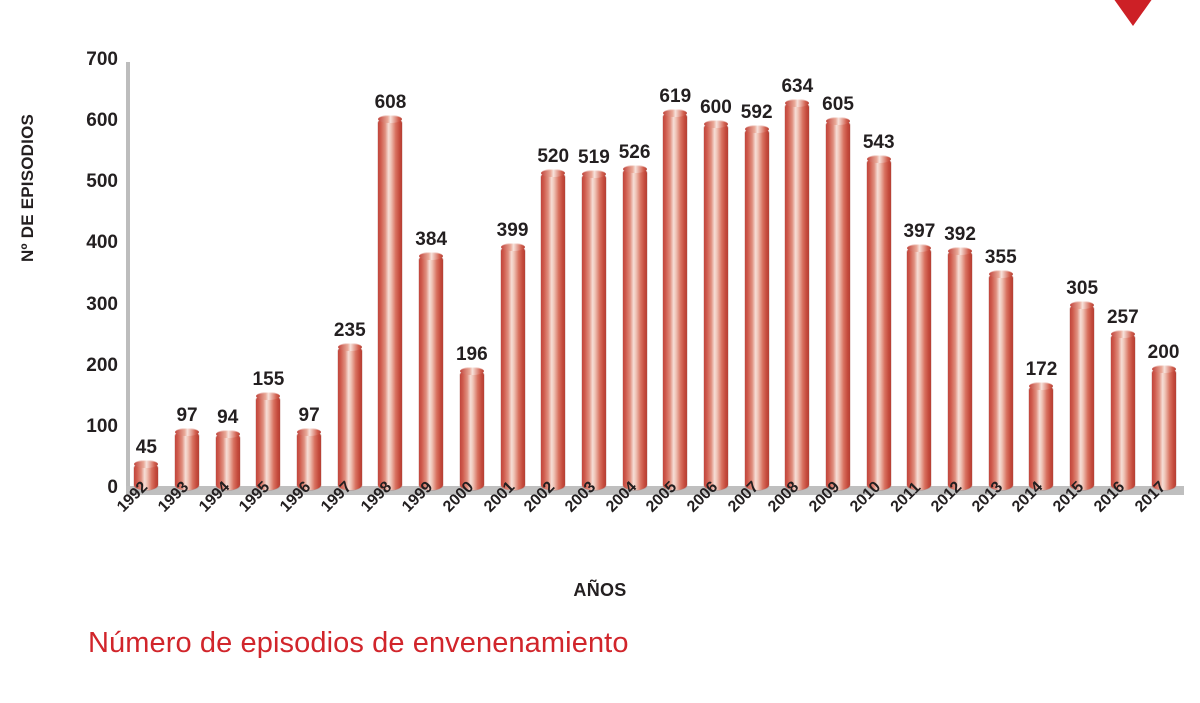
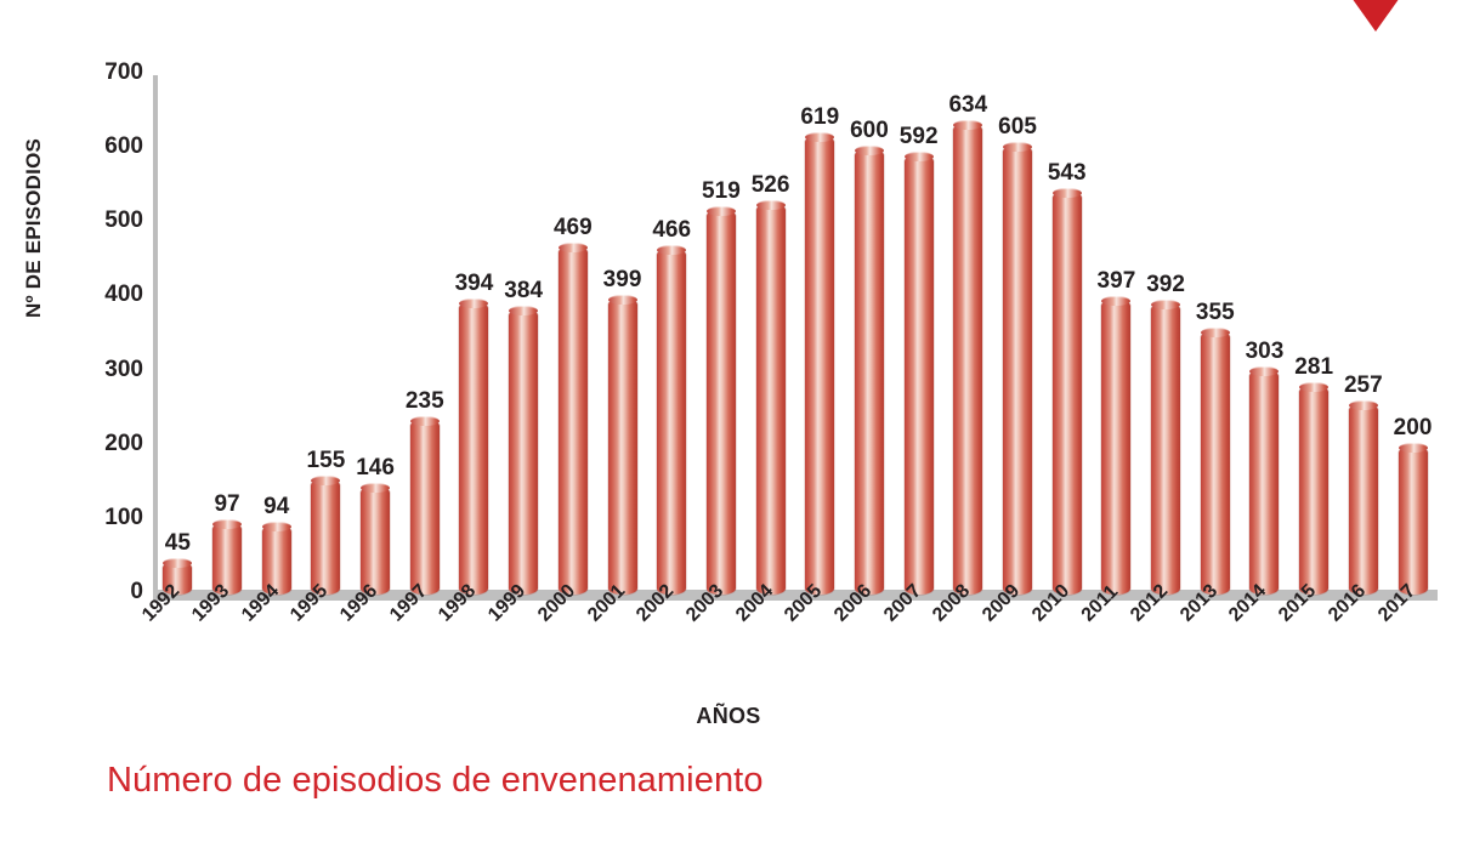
1996: 97 -> 146
1998: 608 -> 394
2000: 196 -> 469
2002: 520 -> 466
2014: 172 -> 303
2015: 305 -> 281
